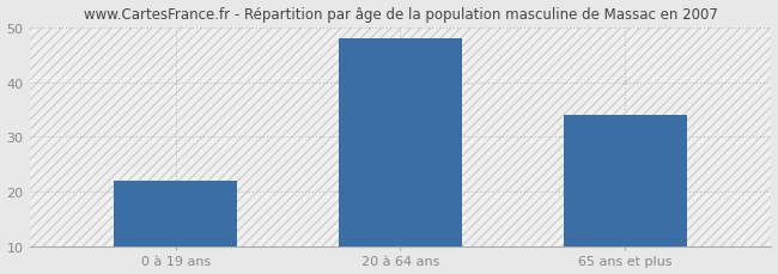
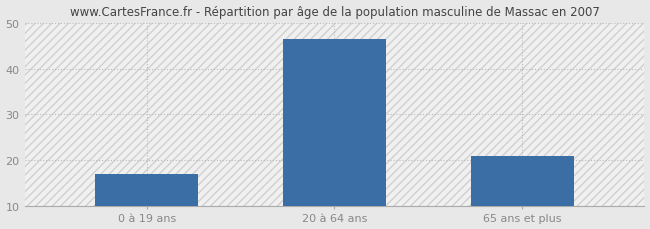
0 à 19 ans: 22.0 -> 17.0
20 à 64 ans: 48.0 -> 46.5
65 ans et plus: 34.0 -> 21.0
